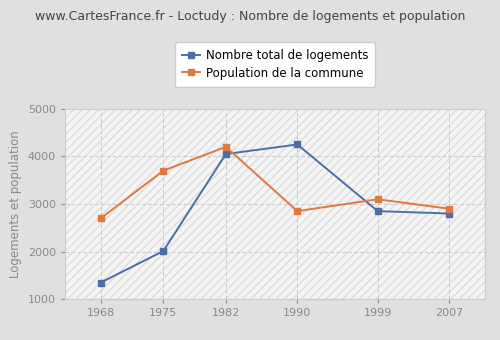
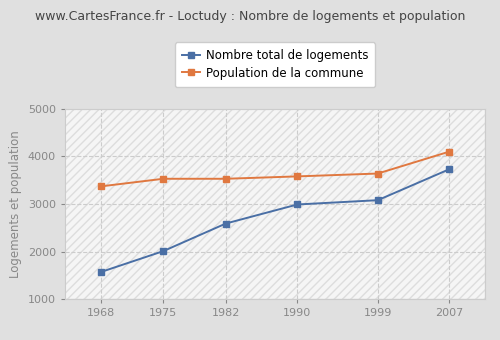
Nombre total de logements/1968: 1350 -> 1570
Population de la commune/1968: 2700 -> 3370
Population de la commune/1975: 3700 -> 3530
Nombre total de logements/1982: 4050 -> 2590
Population de la commune/1982: 4200 -> 3530
Nombre total de logements/1990: 4250 -> 2990
Population de la commune/1990: 2850 -> 3580
Nombre total de logements/1999: 2850 -> 3080
Population de la commune/1999: 3100 -> 3640
Nombre total de logements/2007: 2800 -> 3730
Population de la commune/2007: 2900 -> 4100
